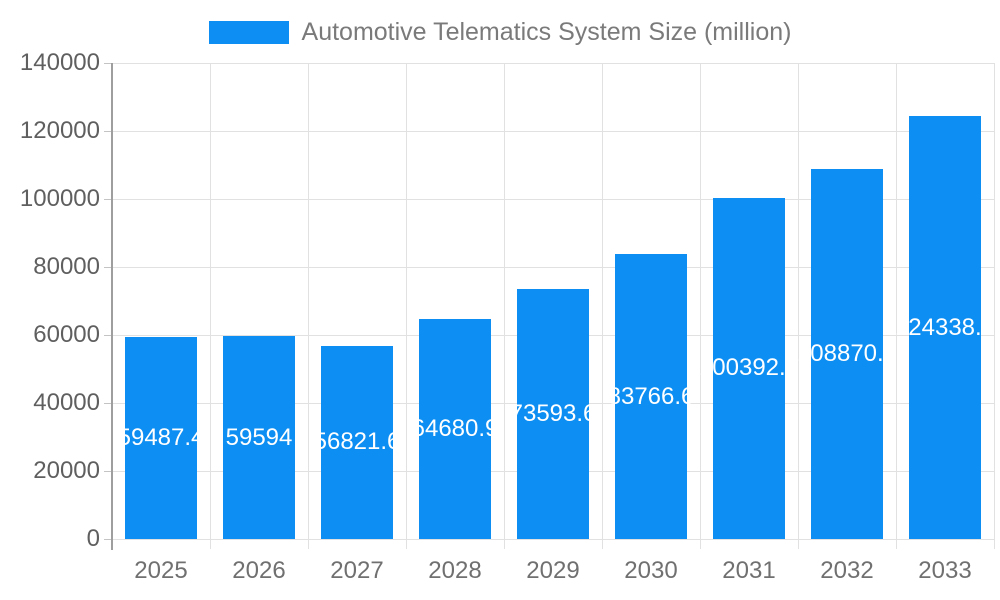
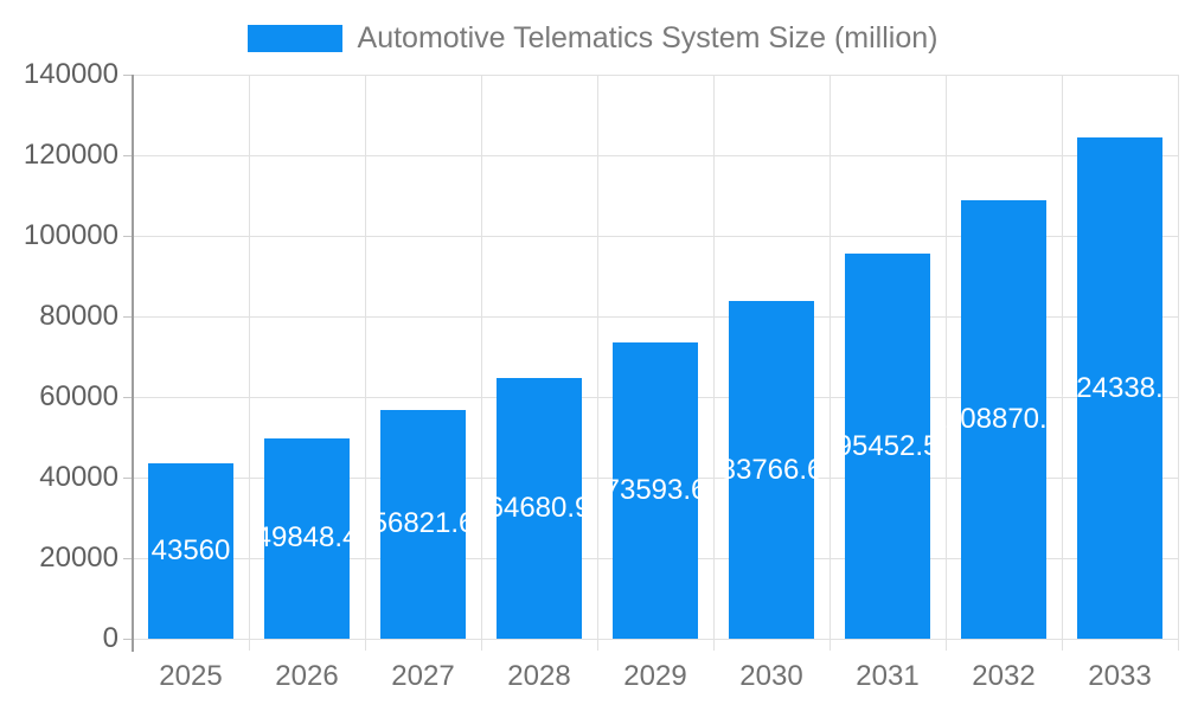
2025: 59487.4 -> 43560
2026: 59594 -> 49848.4
2031: 100392.2 -> 95452.5
